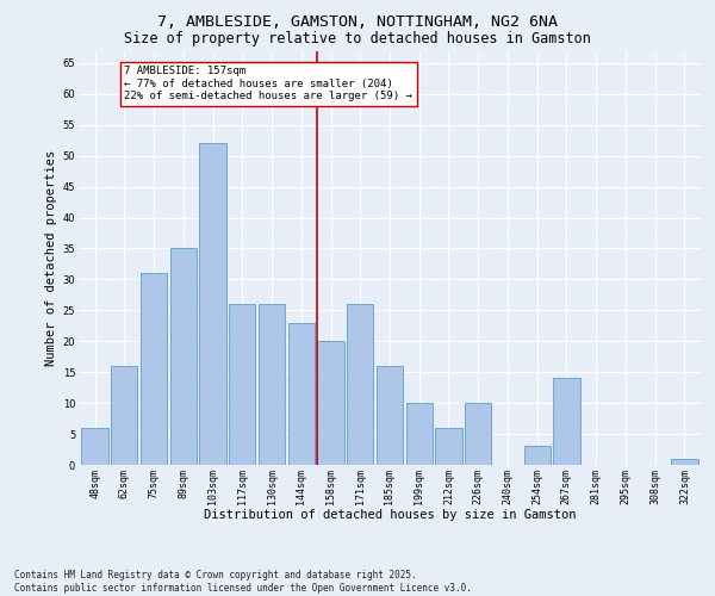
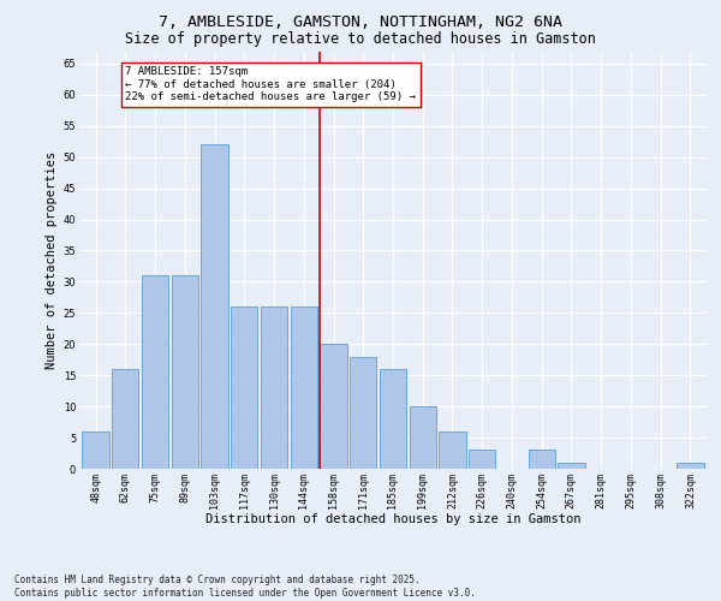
89sqm: 35 -> 31
144sqm: 23 -> 26
171sqm: 26 -> 18
226sqm: 10 -> 3
267sqm: 14 -> 1
